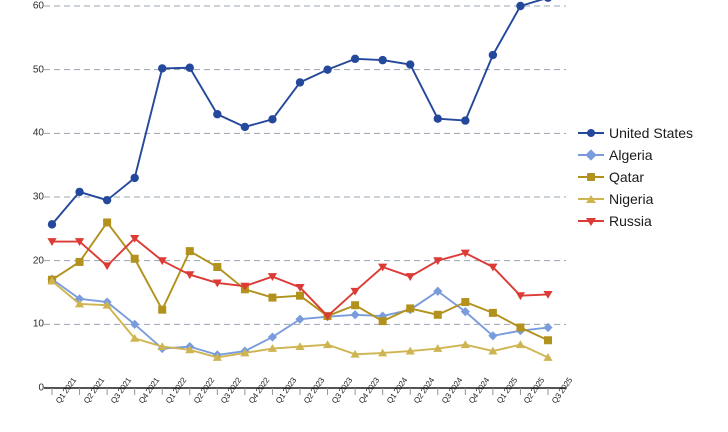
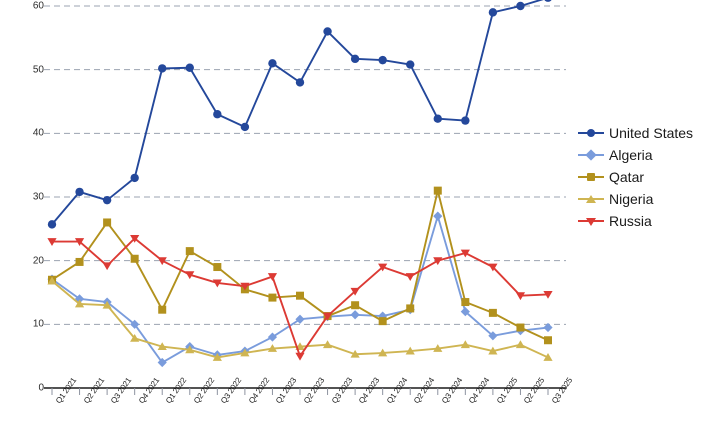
Algeria/Q1 2022: 6 -> 4
United States/Q1 2023: 42 -> 51
Russia/Q2 2023: 16 -> 5
United States/Q3 2023: 50 -> 56
Algeria/Q3 2024: 15 -> 27
Qatar/Q3 2024: 12 -> 31
United States/Q1 2025: 52 -> 59
